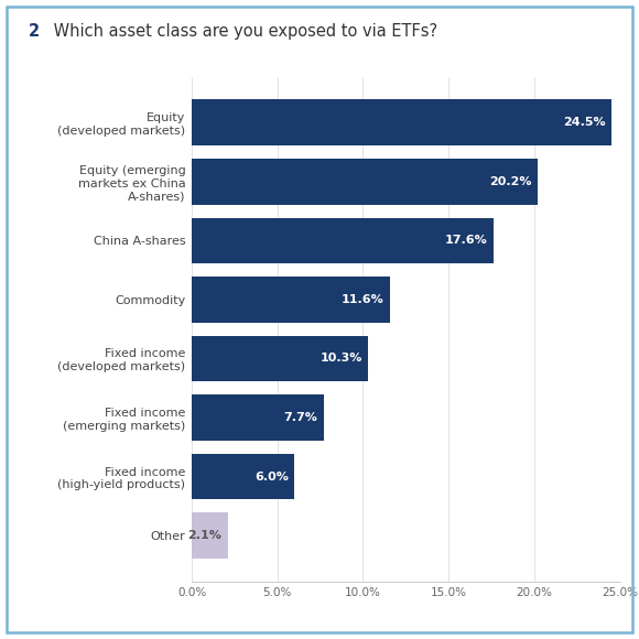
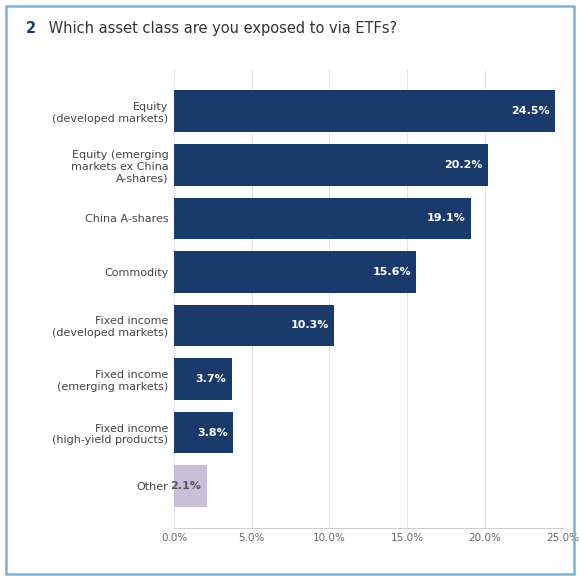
China A-shares: 17.6% -> 19.1%
Commodity: 11.6% -> 15.6%
Fixed income (emerging markets): 7.7% -> 3.7%
Fixed income (high-yield products): 6.0% -> 3.8%
